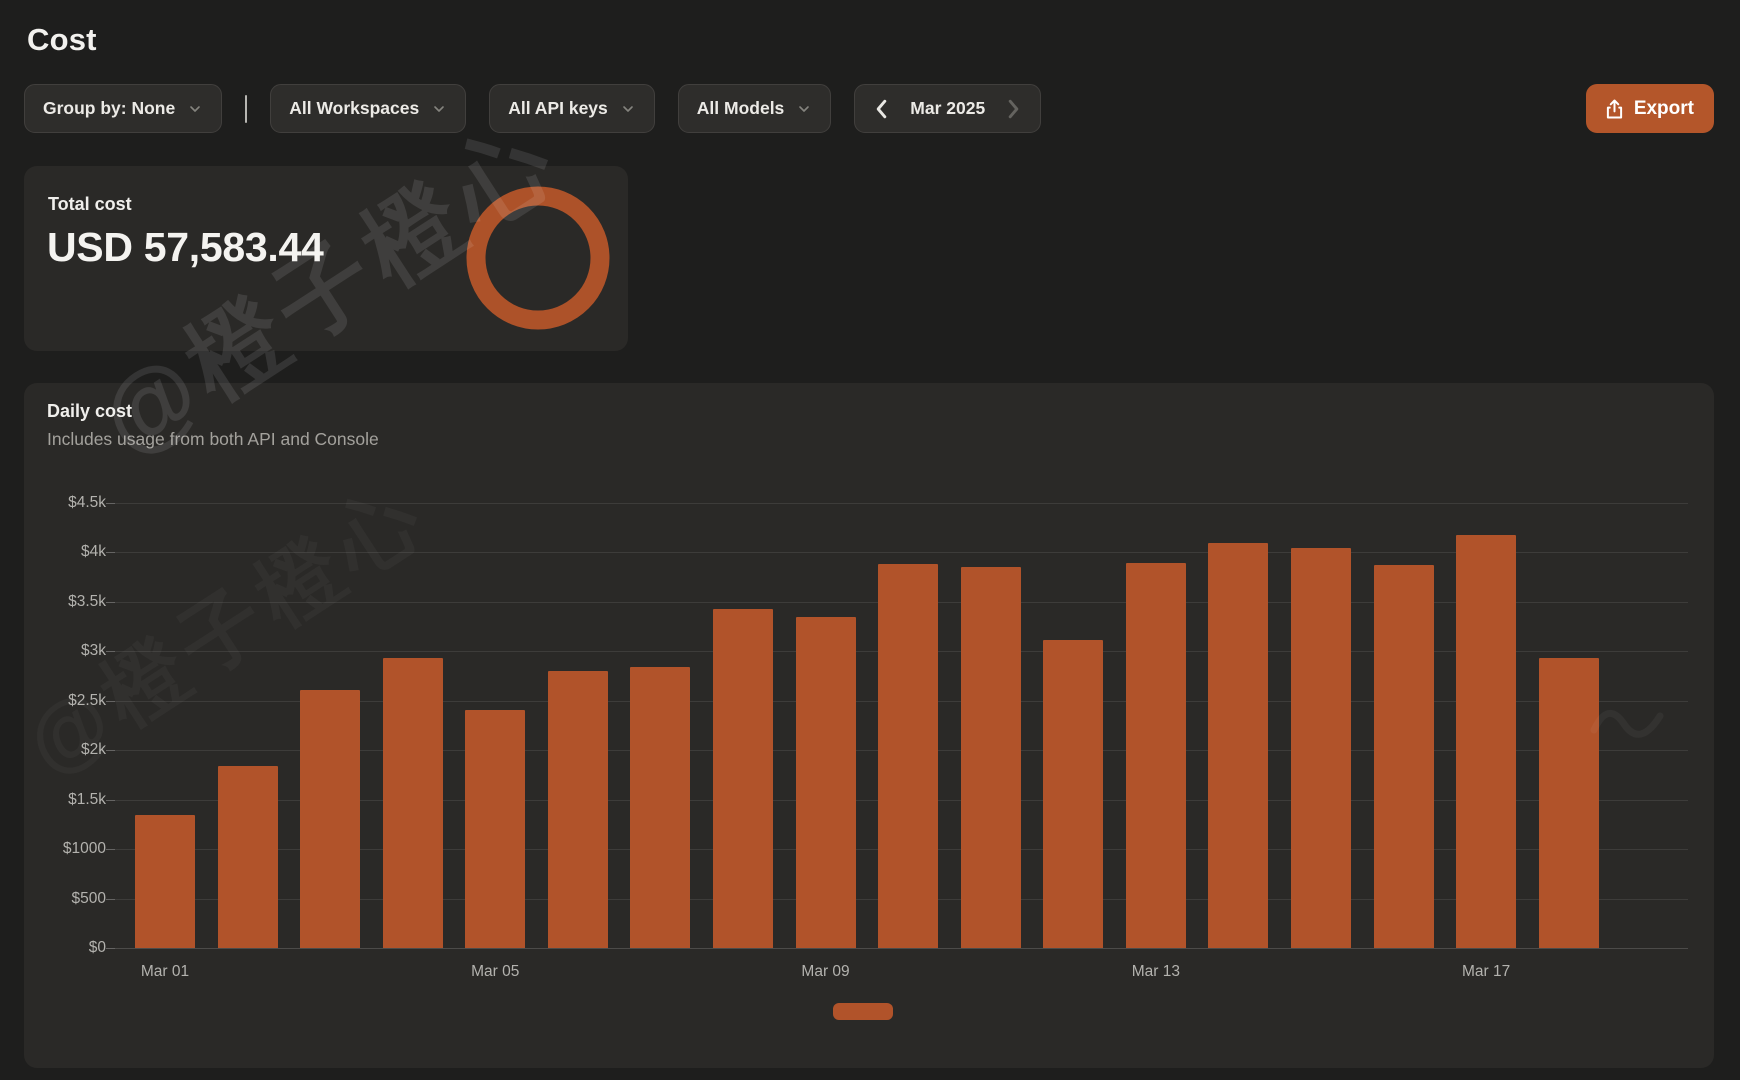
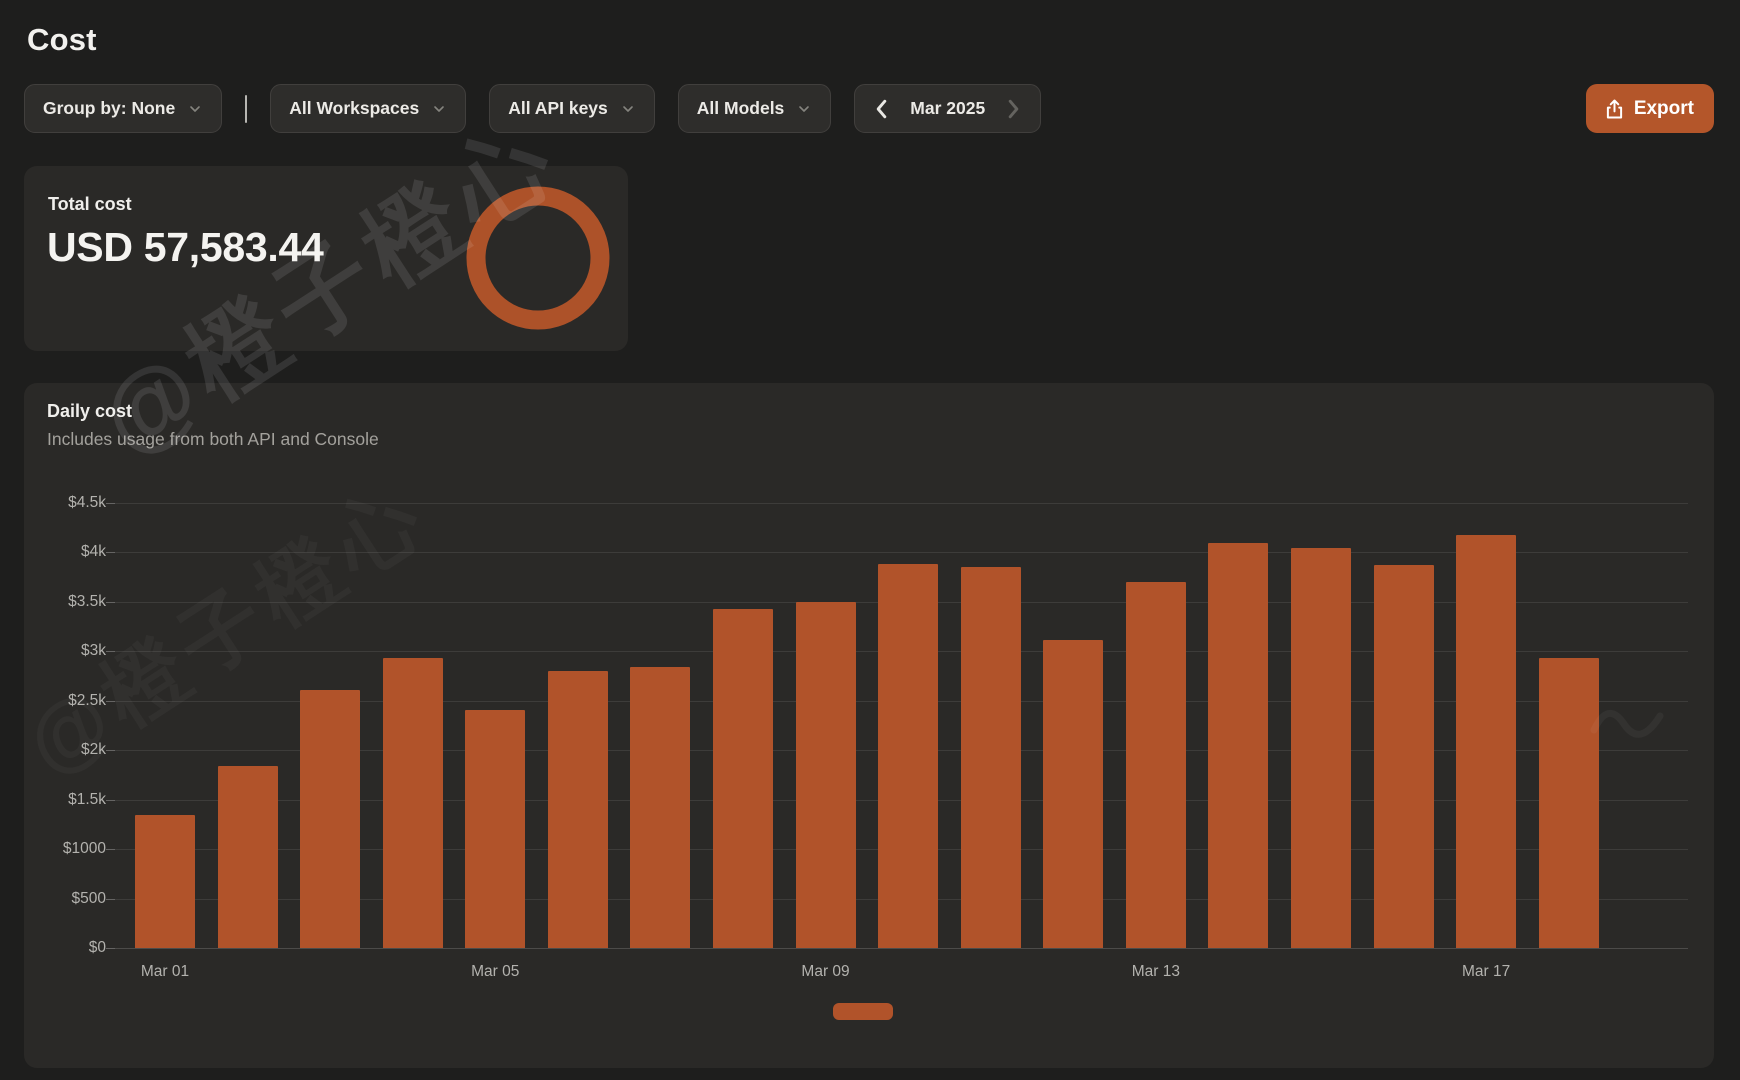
Mar 09: $3,4k -> $3,5k
Mar 13: $3,9k -> $3,7k
